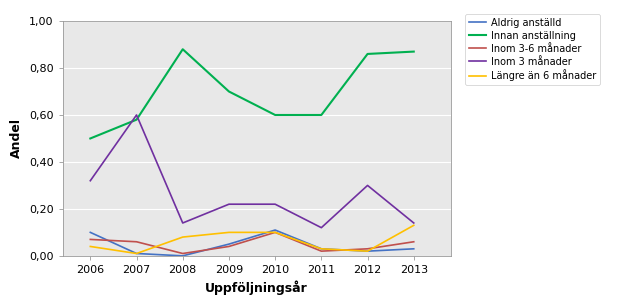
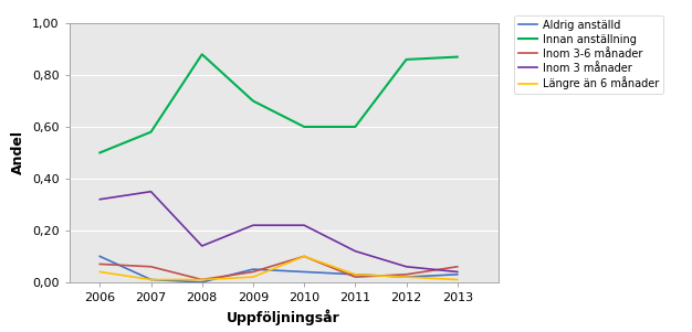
Inom 3 månader/2007: 0,60 -> 0,35
Längre än 6 månader/2008: 0,08 -> 0,01
Längre än 6 månader/2009: 0,10 -> 0,02
Aldrig anställd/2010: 0,11 -> 0,04
Inom 3 månader/2012: 0,30 -> 0,06
Inom 3 månader/2013: 0,14 -> 0,04
Längre än 6 månader/2013: 0,13 -> 0,01
